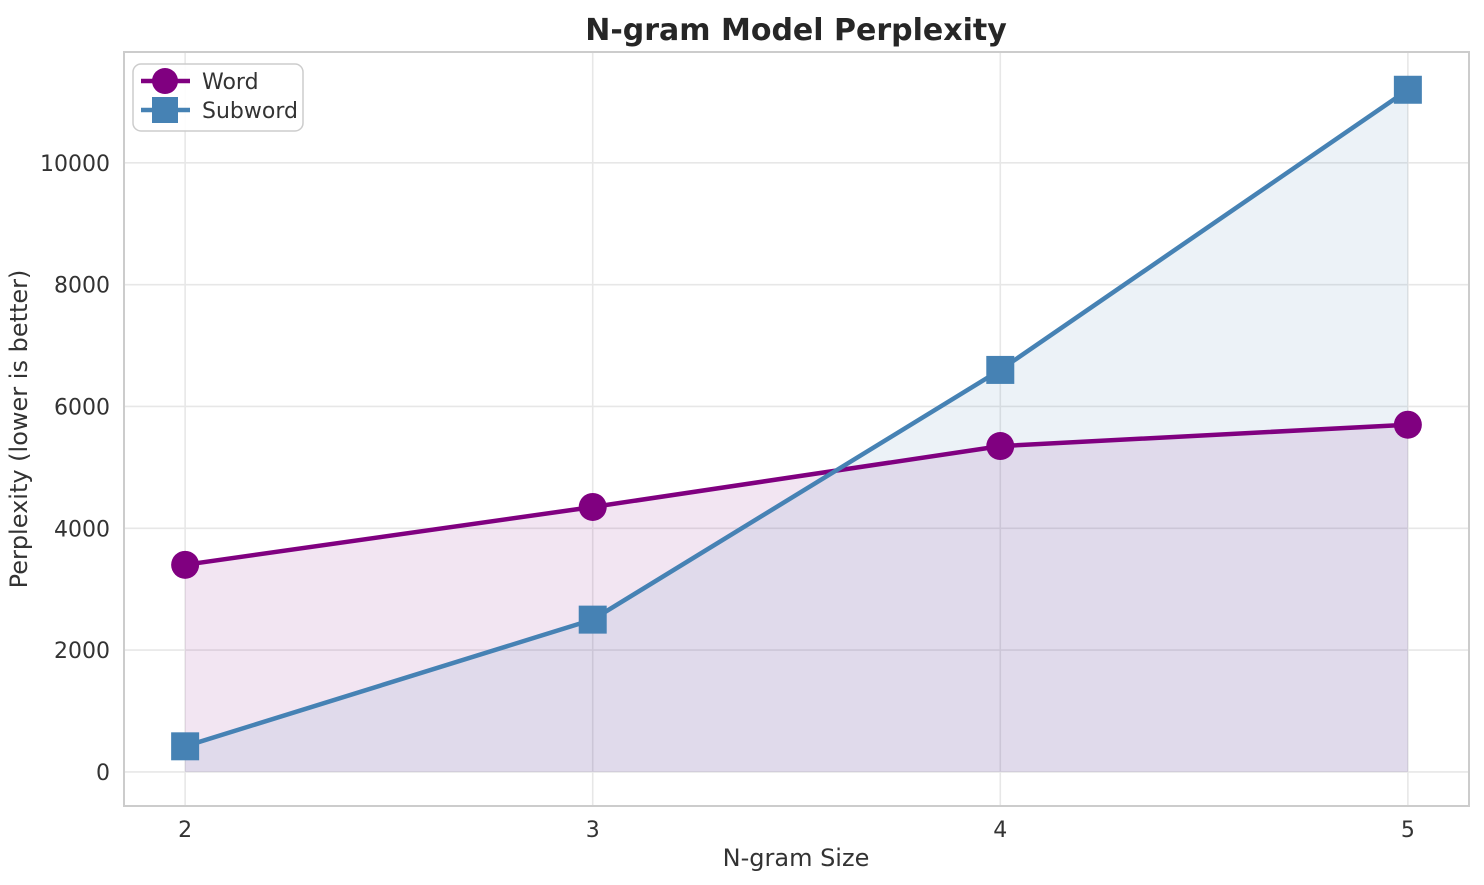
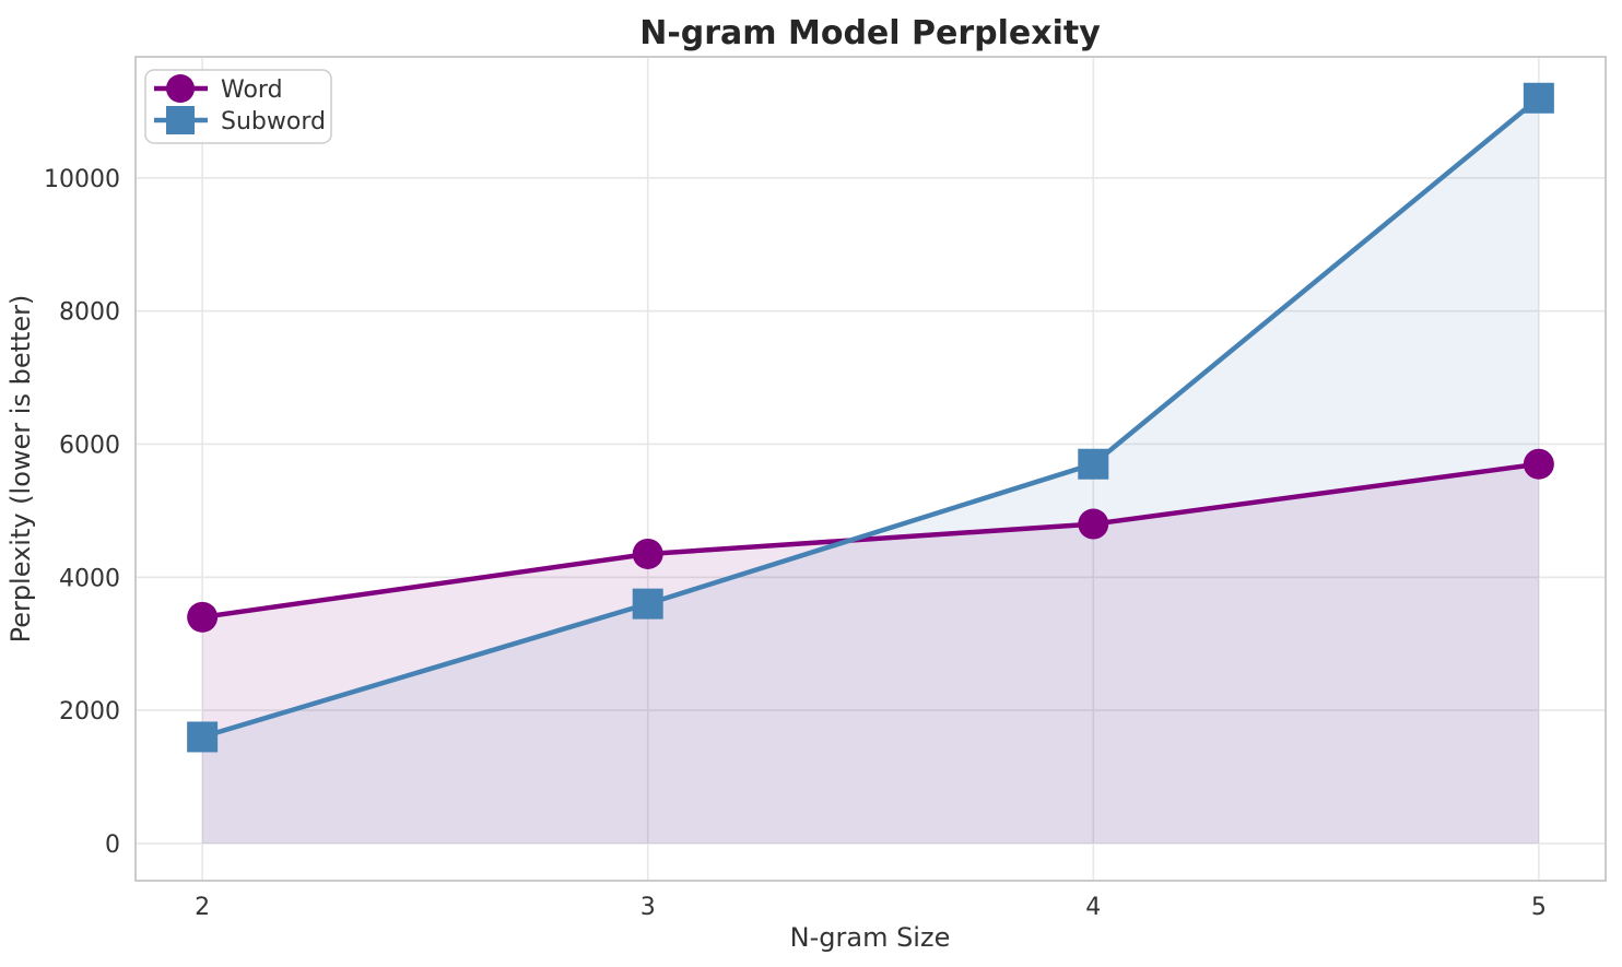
Subword/2: 400 -> 1600
Subword/3: 2500 -> 3600
Word/4: 5400 -> 4800
Subword/4: 6600 -> 5700
